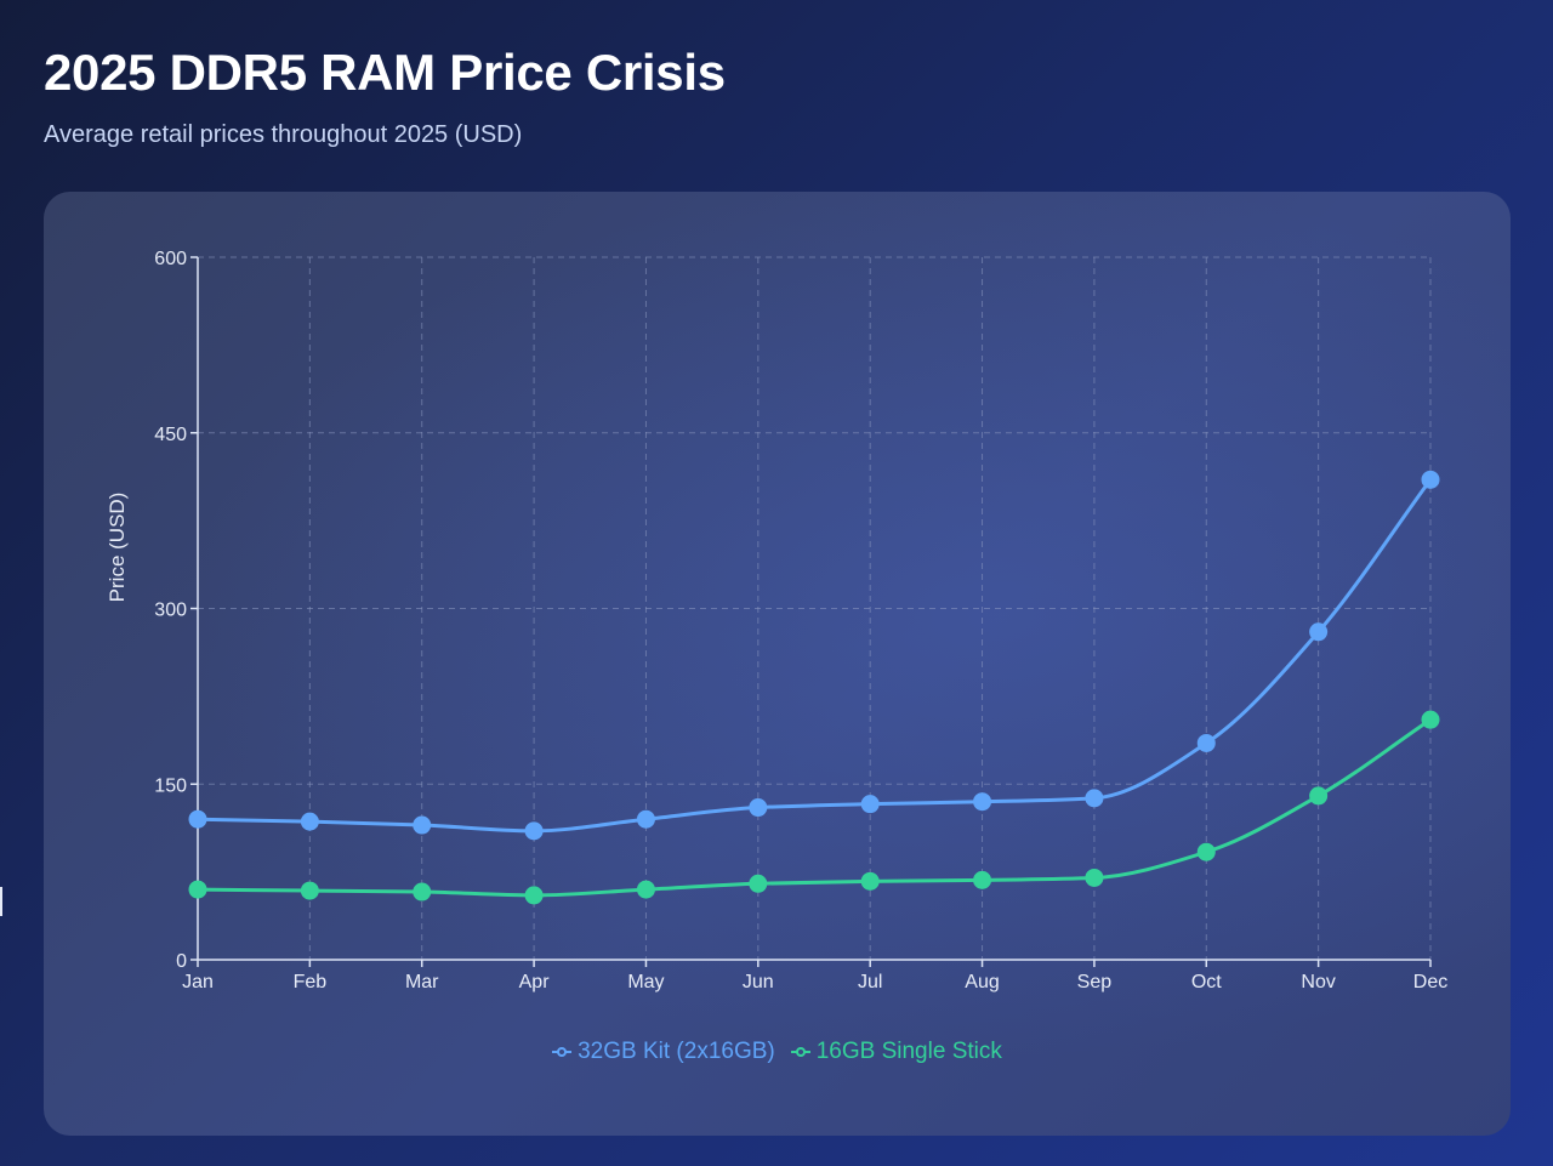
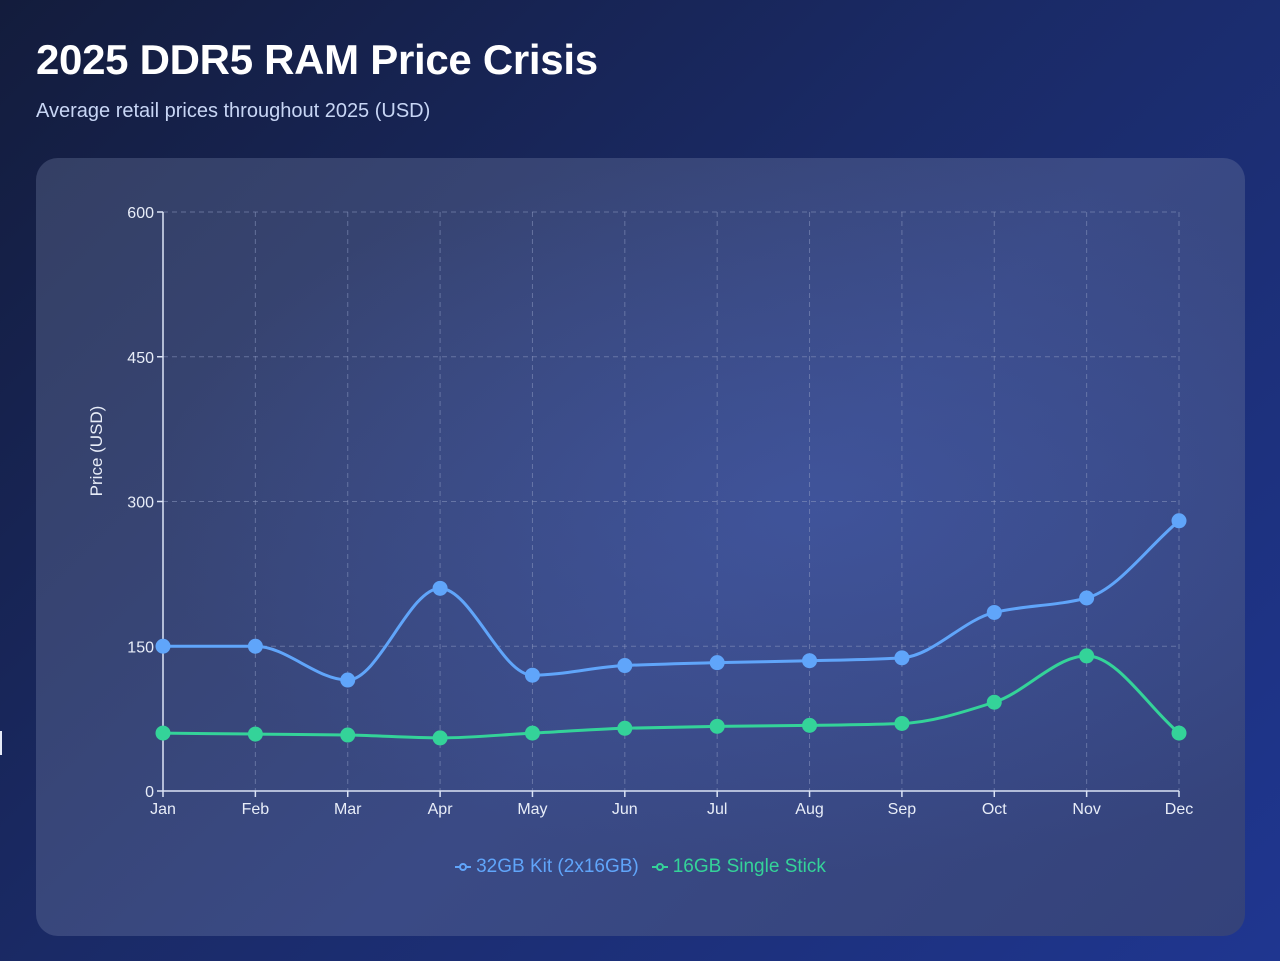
32GB Kit (2x16GB)/Jan: 120 -> 150
32GB Kit (2x16GB)/Feb: 120 -> 150
32GB Kit (2x16GB)/Apr: 110 -> 210
32GB Kit (2x16GB)/Nov: 280 -> 200
32GB Kit (2x16GB)/Dec: 410 -> 280
16GB Single Stick/Dec: 200 -> 60
